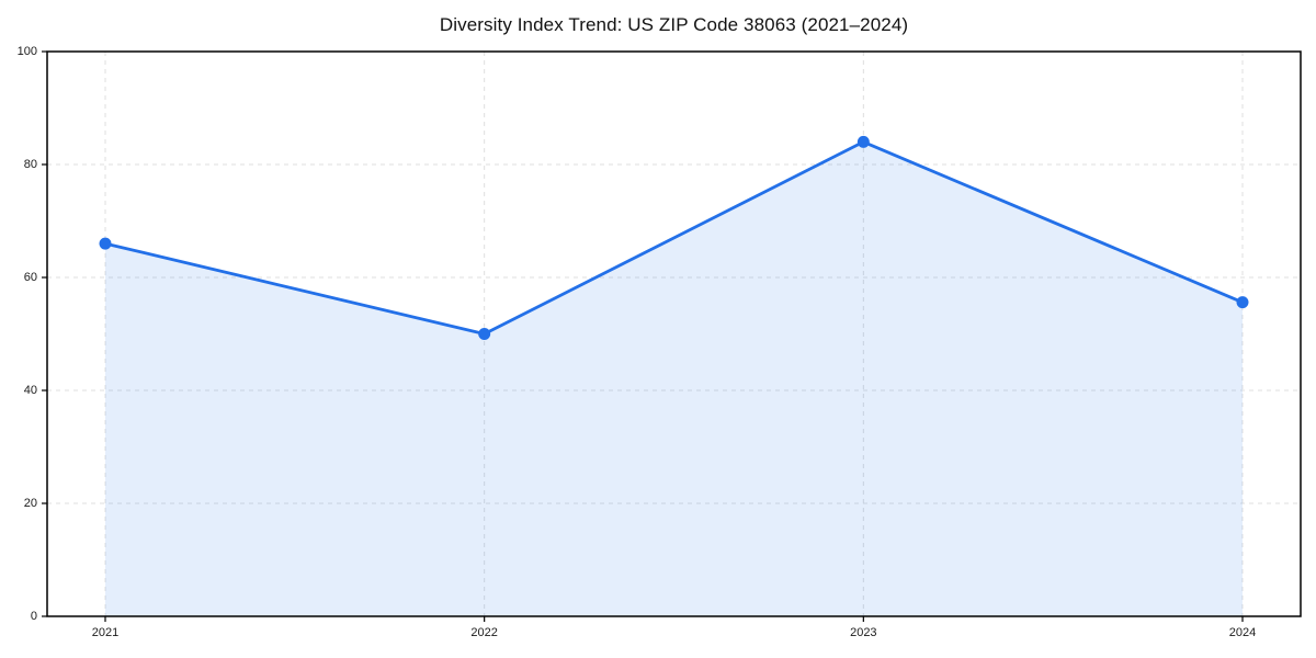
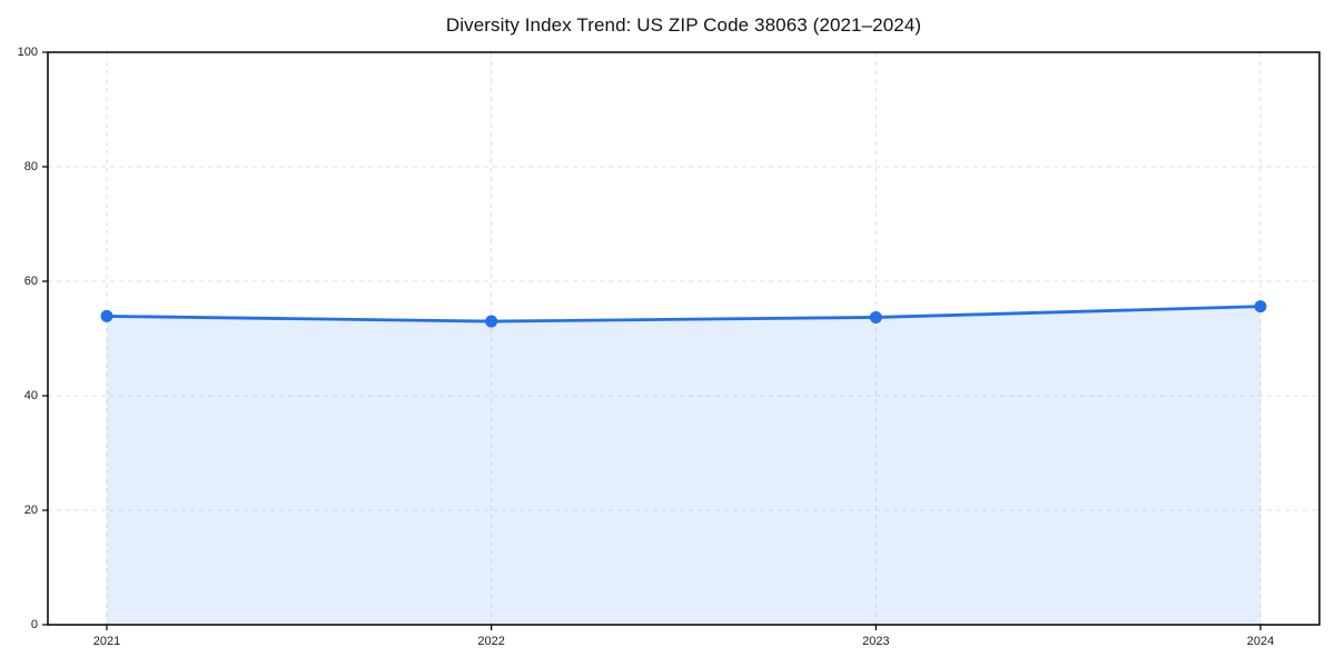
2021: 66 -> 54
2022: 50 -> 53
2023: 84 -> 54
